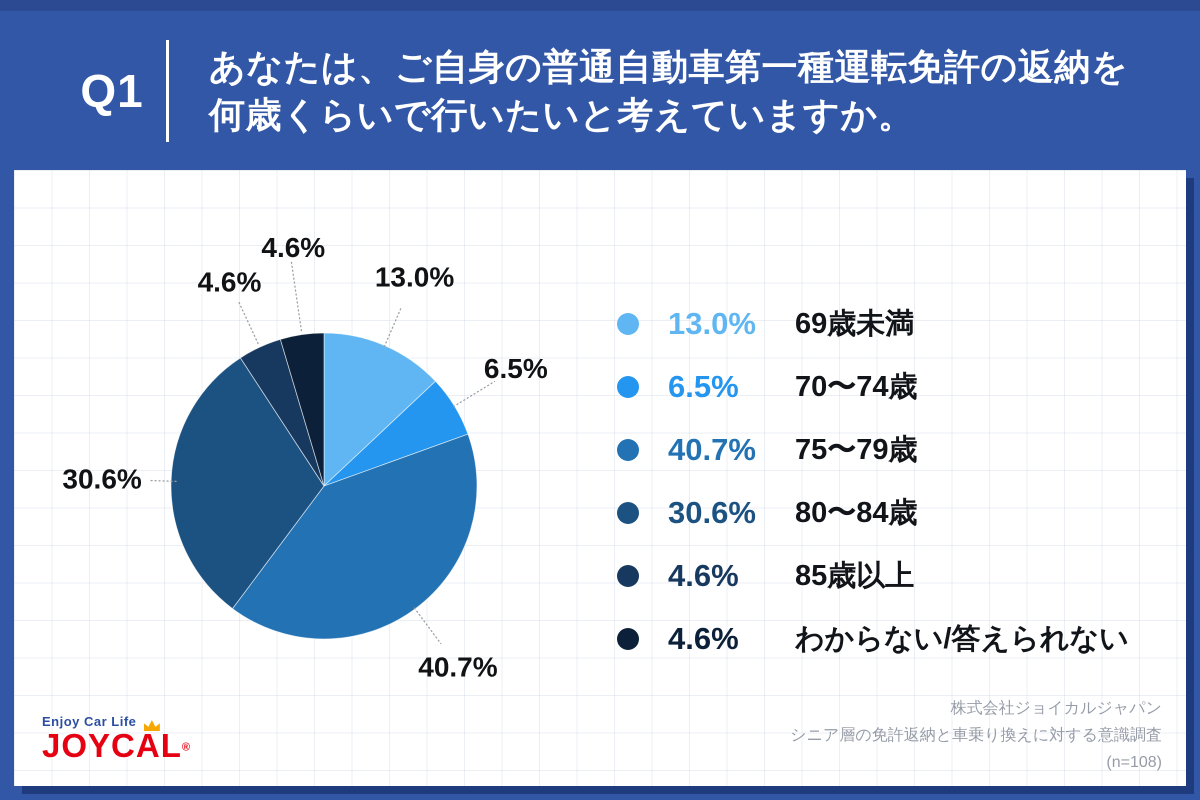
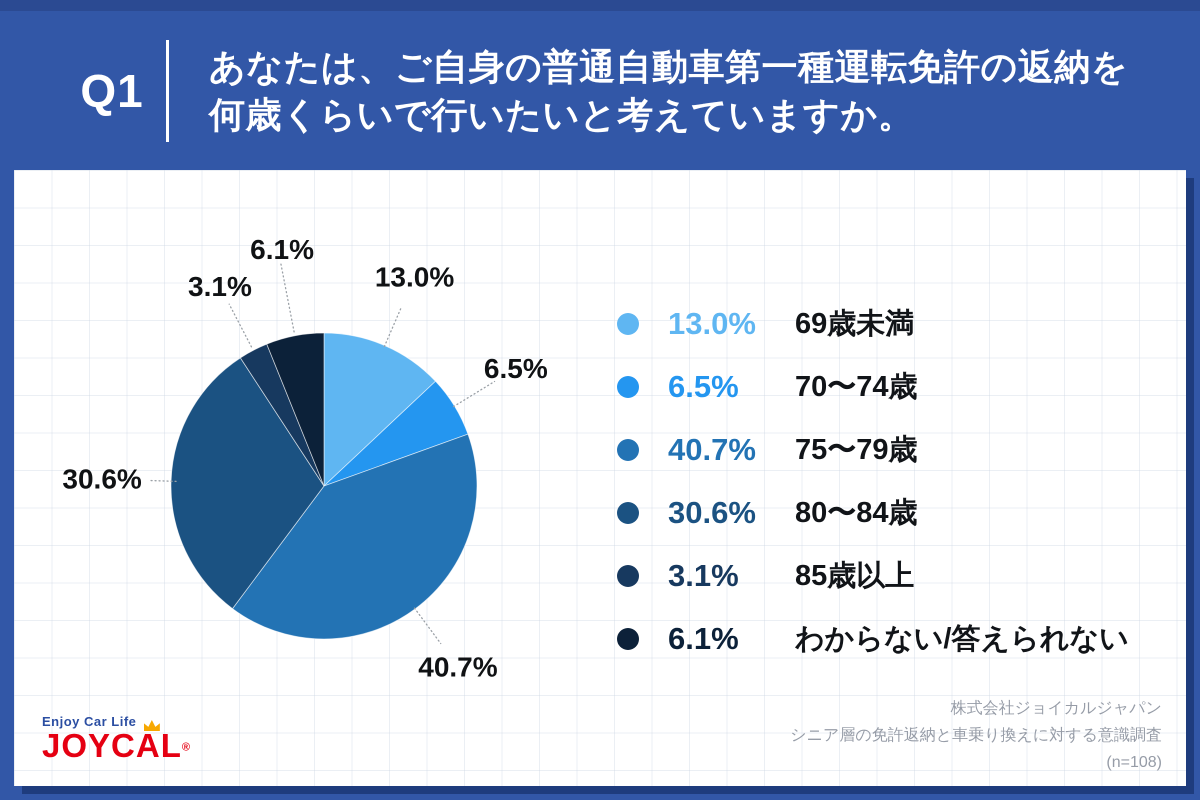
85歳以上: 4.6% -> 3.1%
わからない/答えられない: 4.6% -> 6.1%
